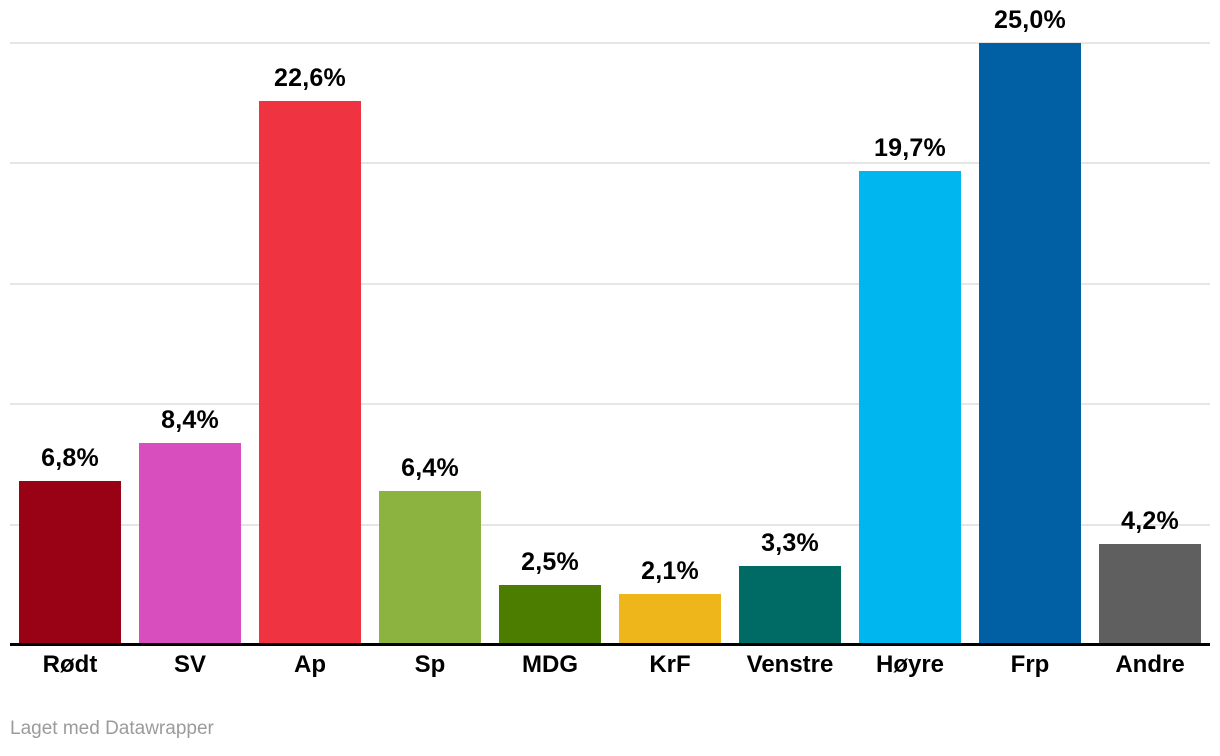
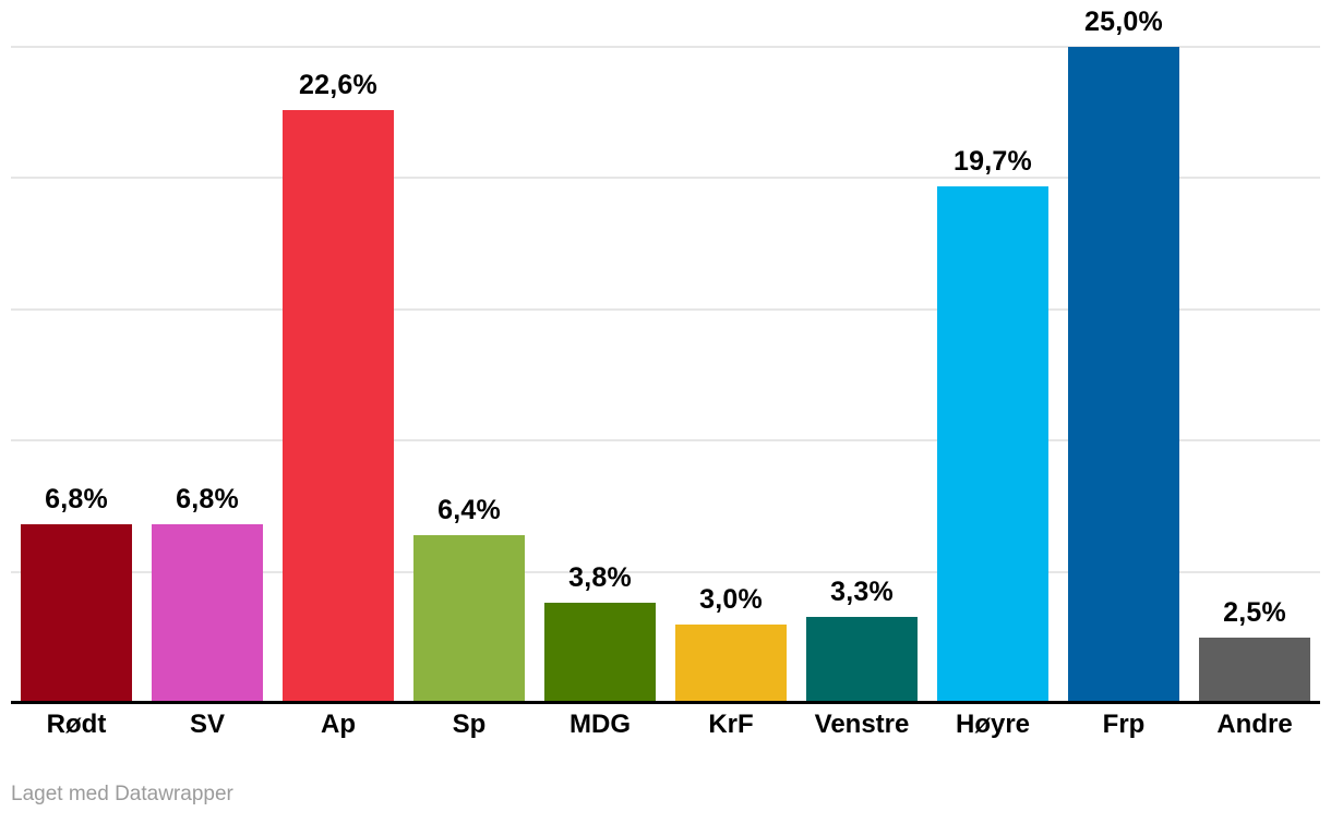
SV: 8,4% -> 6,8%
MDG: 2,5% -> 3,8%
KrF: 2,1% -> 3,0%
Andre: 4,2% -> 2,5%
